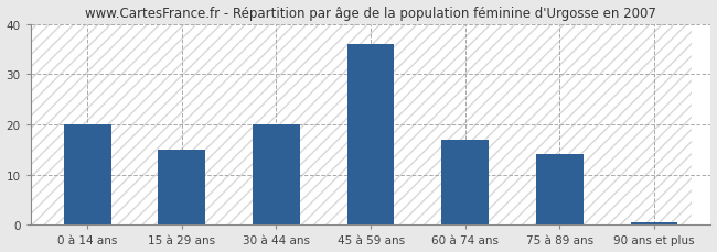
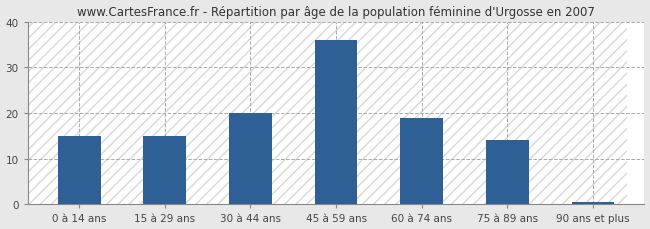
0 à 14 ans: 20.0 -> 15.0
60 à 74 ans: 17.0 -> 19.0
